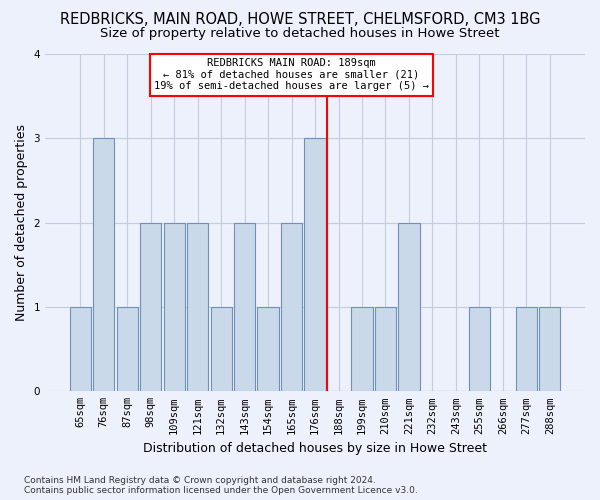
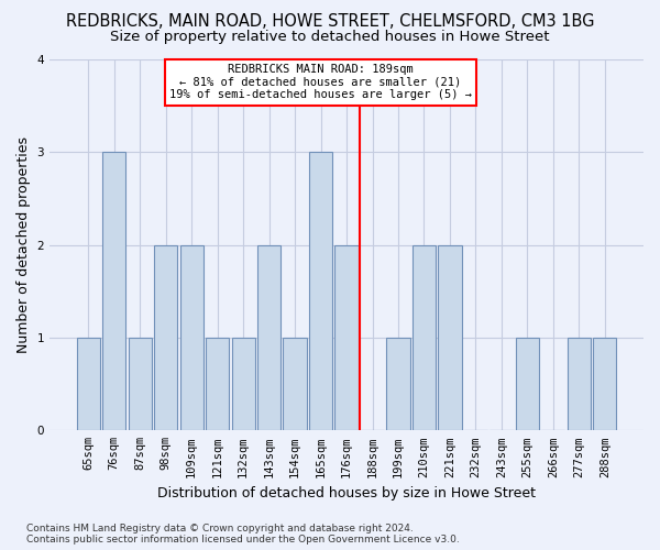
121sqm: 2 -> 1
165sqm: 2 -> 3
176sqm: 3 -> 2
210sqm: 1 -> 2
